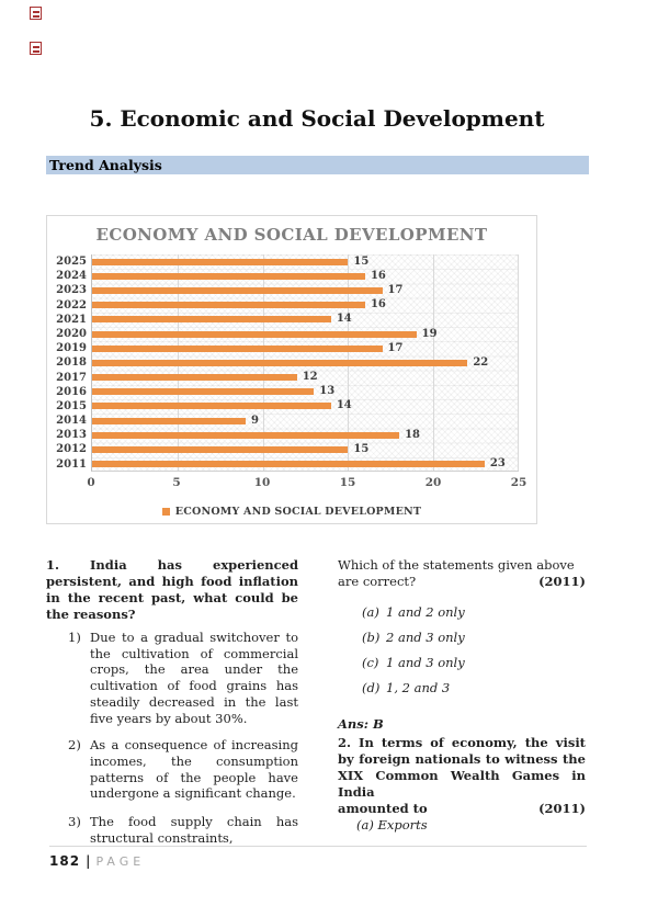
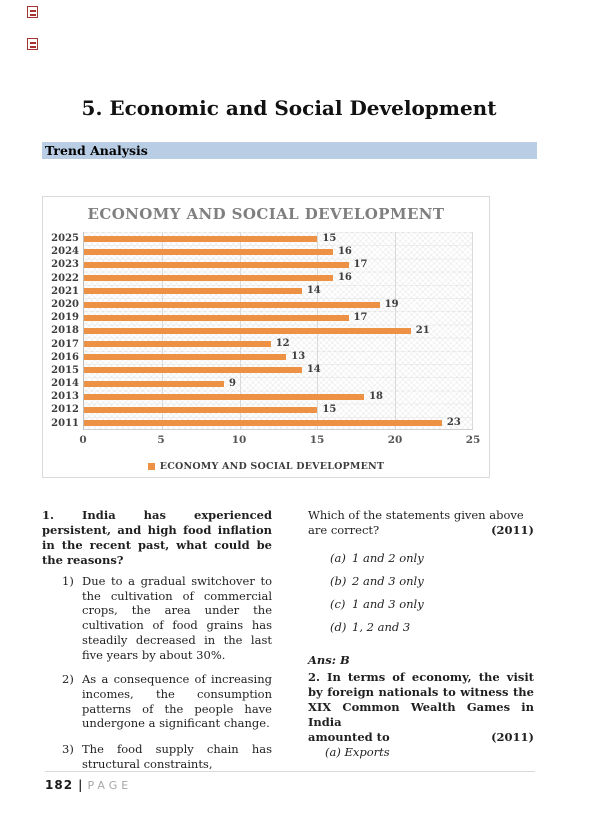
2018: 22 -> 21
